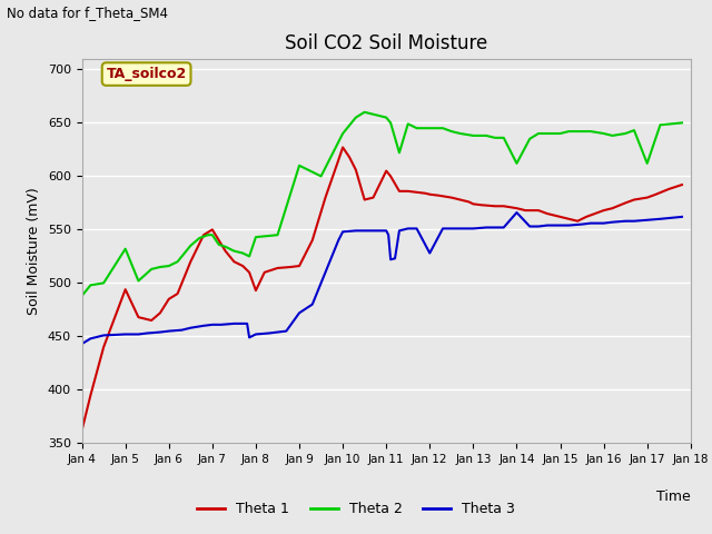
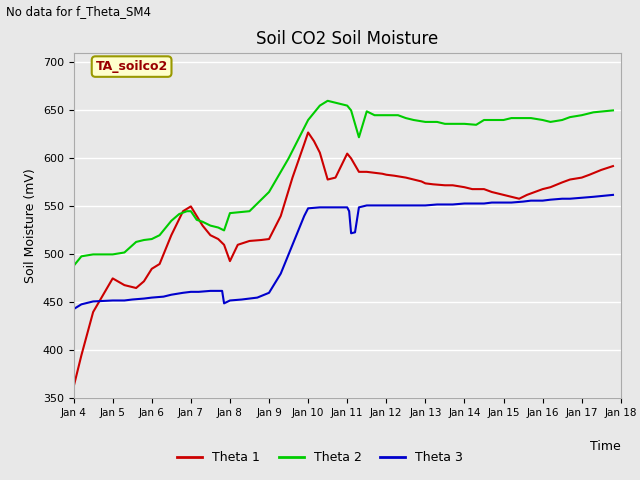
Theta 1/Jan 5: 494 -> 475
Theta 2/Jan 5: 532 -> 500
Theta 2/Jan 9: 610 -> 565
Theta 3/Jan 9: 472 -> 460
Theta 3/Jan 12: 528 -> 551
Theta 2/Jan 14: 612 -> 636
Theta 3/Jan 14: 566 -> 553
Theta 2/Jan 17: 612 -> 645
